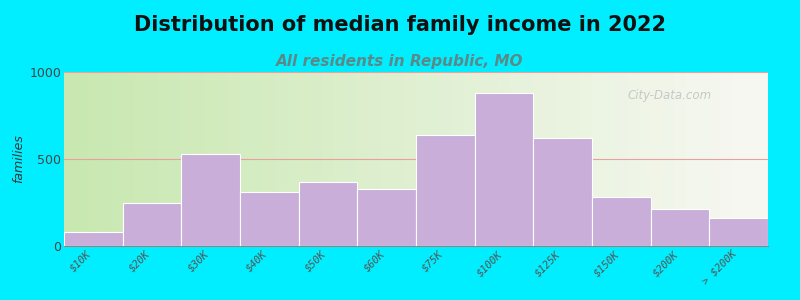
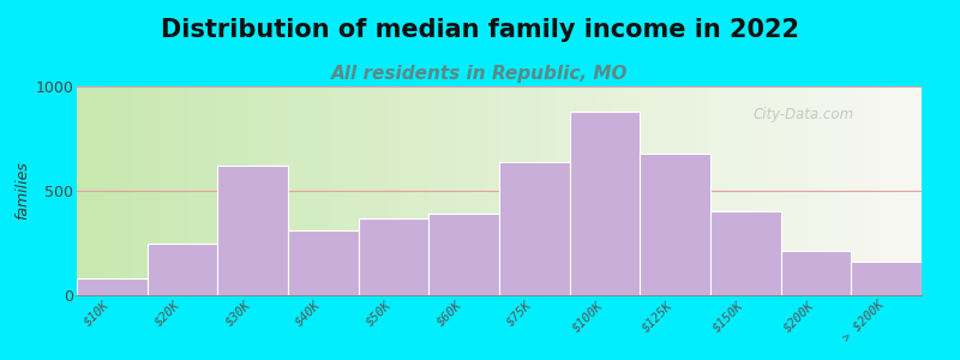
$30K: 530 -> 620
$60K: 330 -> 390
$125K: 620 -> 680
$150K: 280 -> 400
